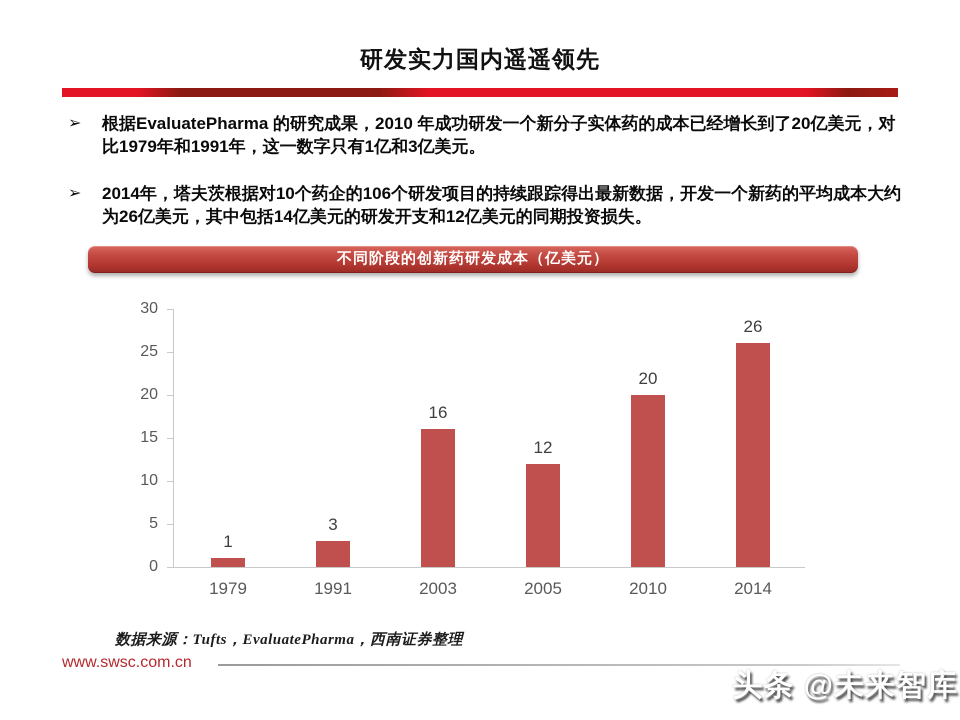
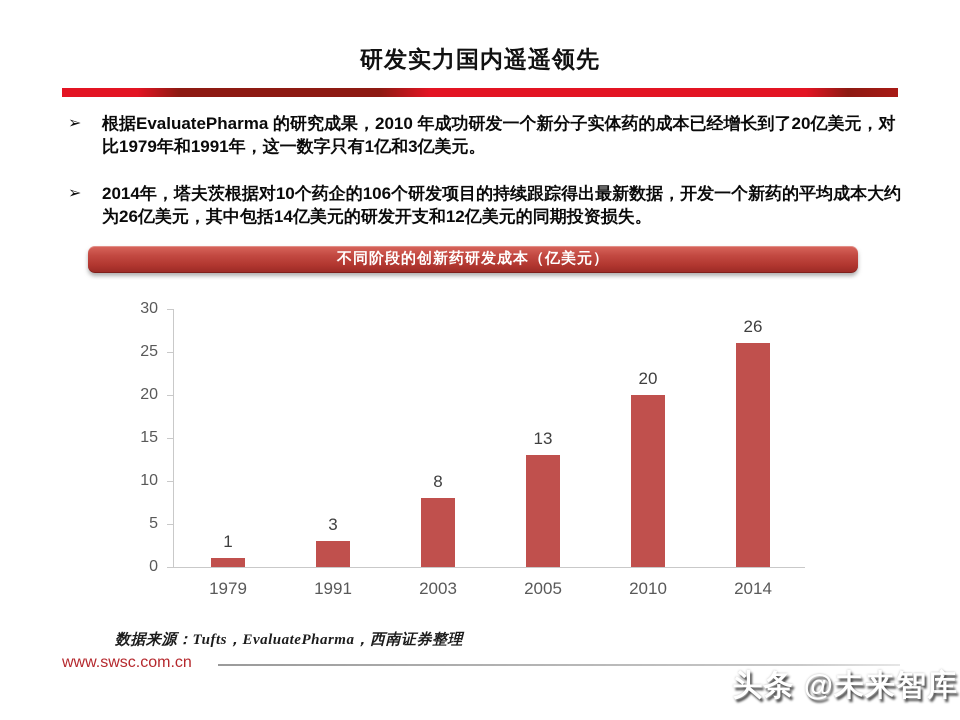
2003: 16 -> 8
2005: 12 -> 13
